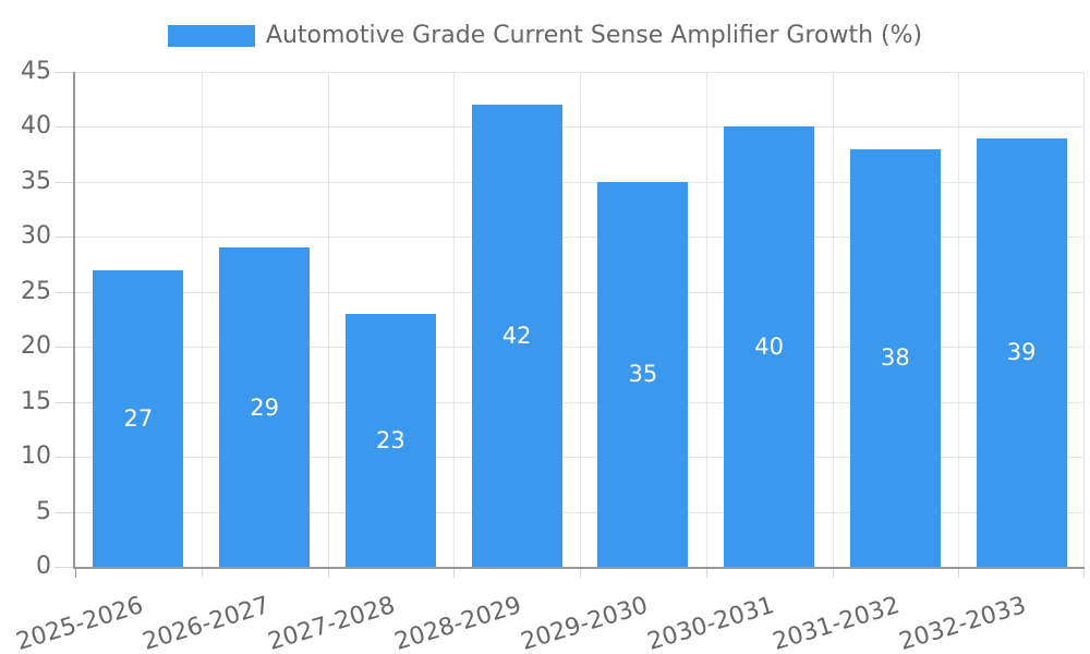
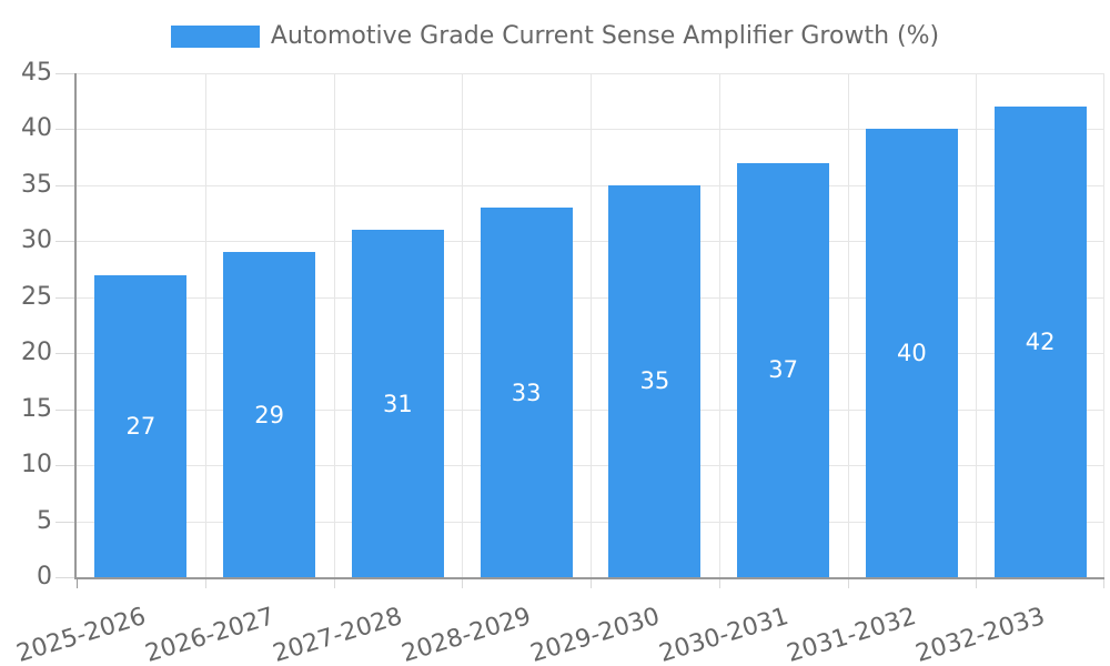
2027-2028: 23 -> 31
2028-2029: 42 -> 33
2030-2031: 40 -> 37
2031-2032: 38 -> 40
2032-2033: 39 -> 42
